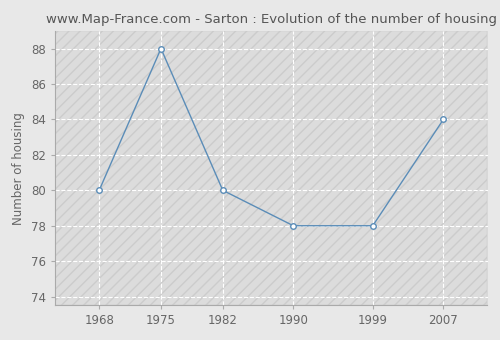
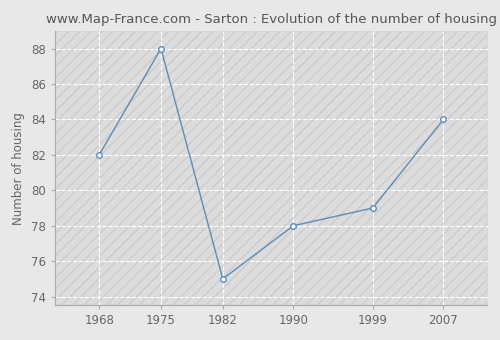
1968: 80 -> 82
1982: 80 -> 75
1999: 78 -> 79
